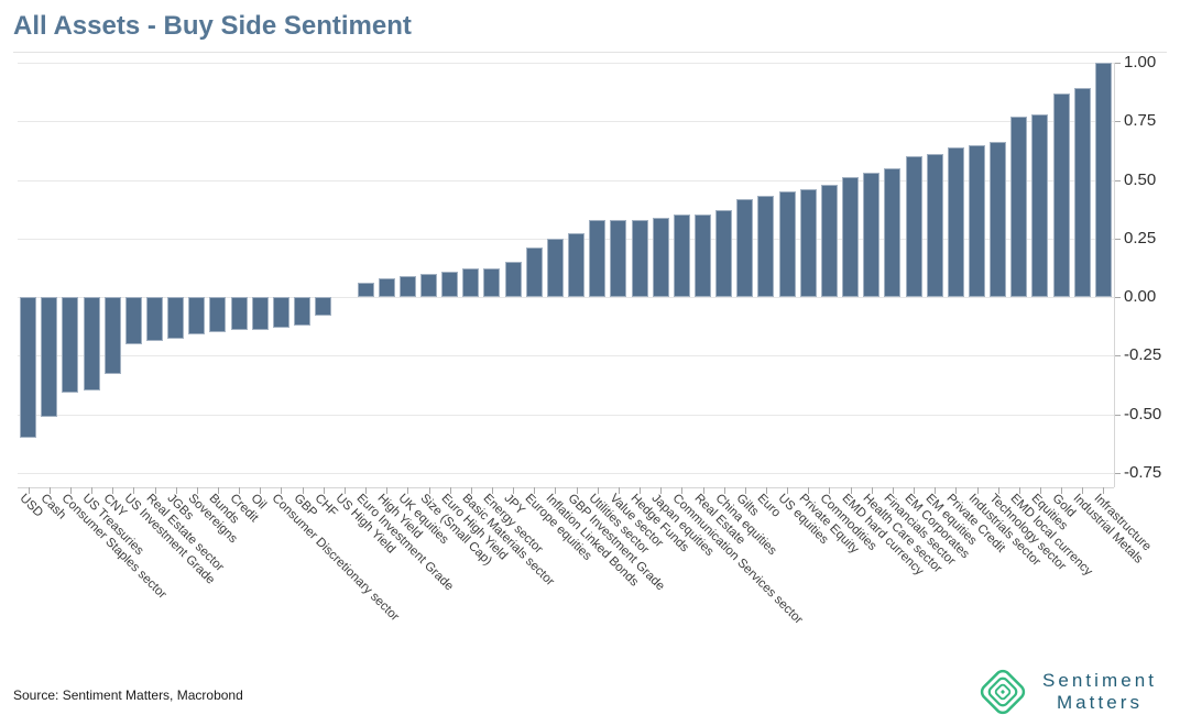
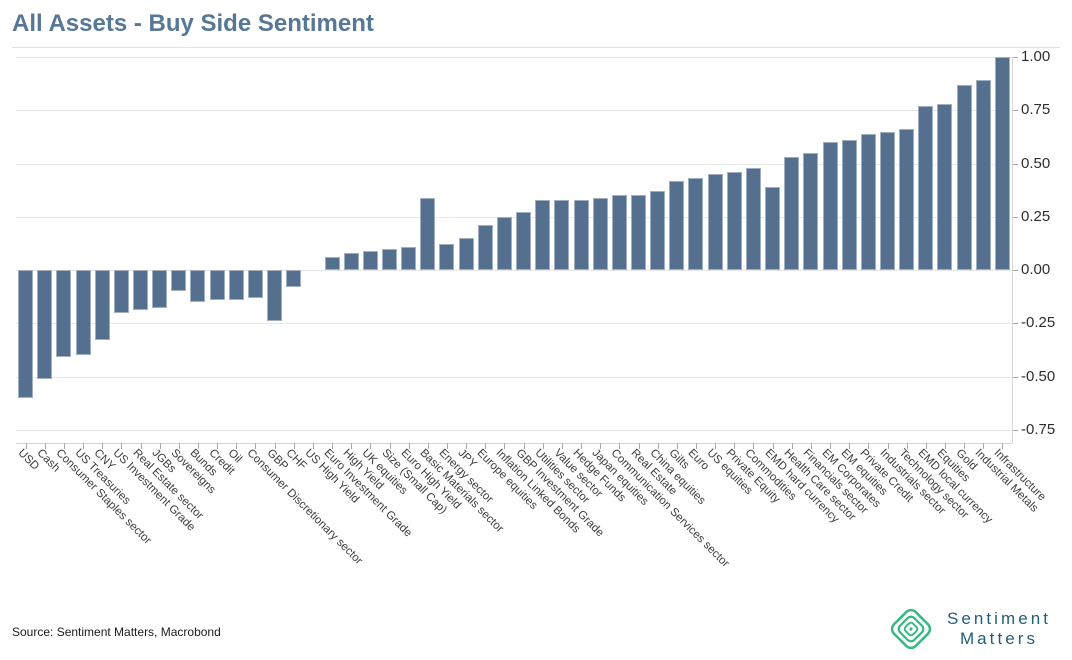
Sovereigns: -0.16 -> -0.10
GBP: -0.12 -> -0.24
Basic Materials sector: 0.12 -> 0.34
EMD hard currency: 0.51 -> 0.39
